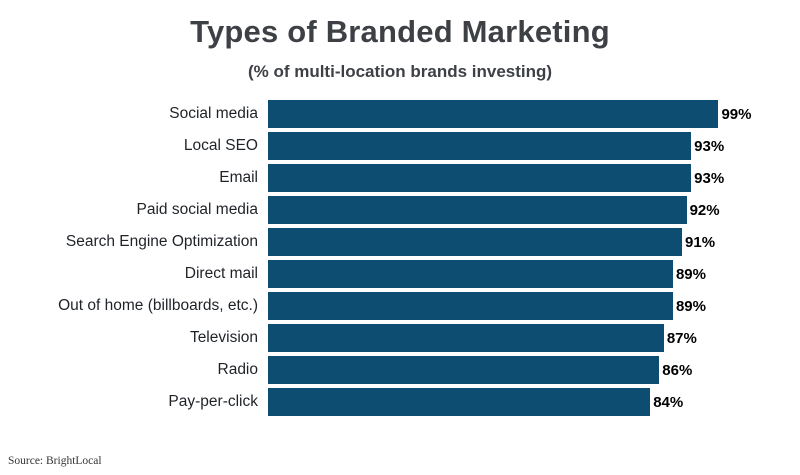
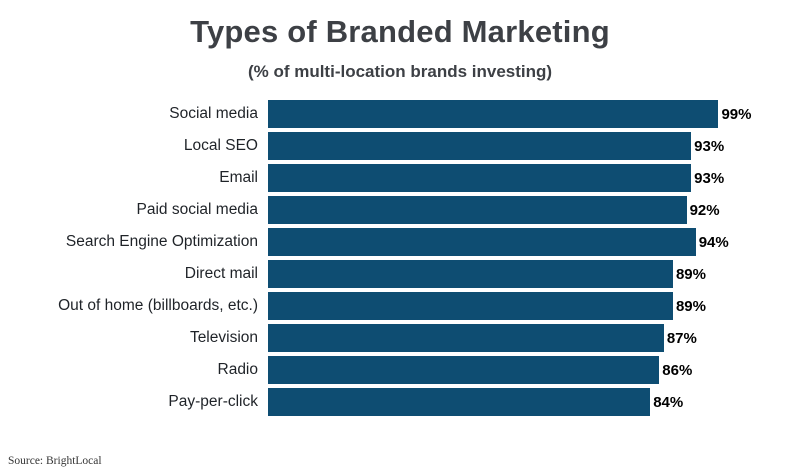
Search Engine Optimization: 91% -> 94%
